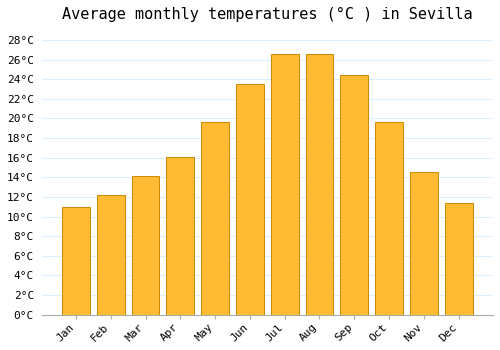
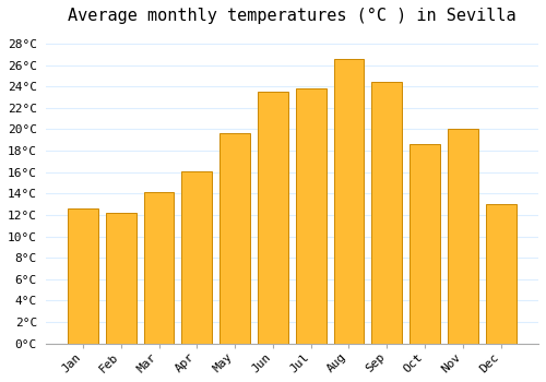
Jan: 11.0°C -> 12.6°C
Jul: 26.6°C -> 23.8°C
Oct: 19.6°C -> 18.6°C
Nov: 14.5°C -> 20.0°C
Dec: 11.4°C -> 13.0°C
